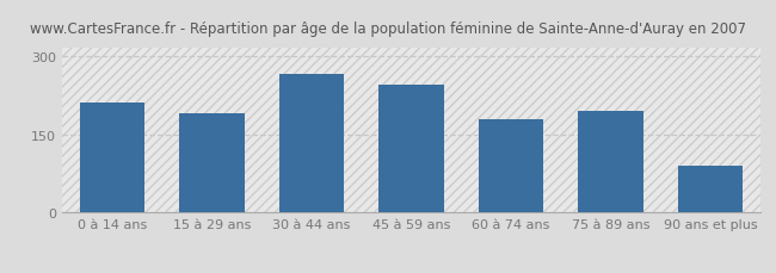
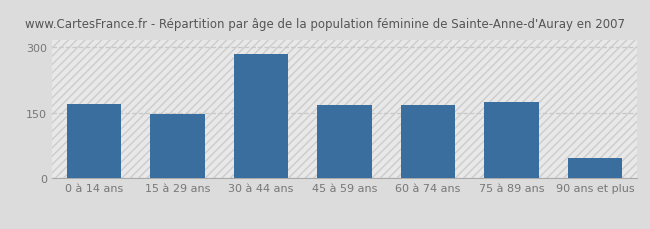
0 à 14 ans: 210 -> 170
15 à 29 ans: 190 -> 146
30 à 44 ans: 265 -> 284
45 à 59 ans: 245 -> 167
60 à 74 ans: 180 -> 168
75 à 89 ans: 195 -> 175
90 ans et plus: 90 -> 47
